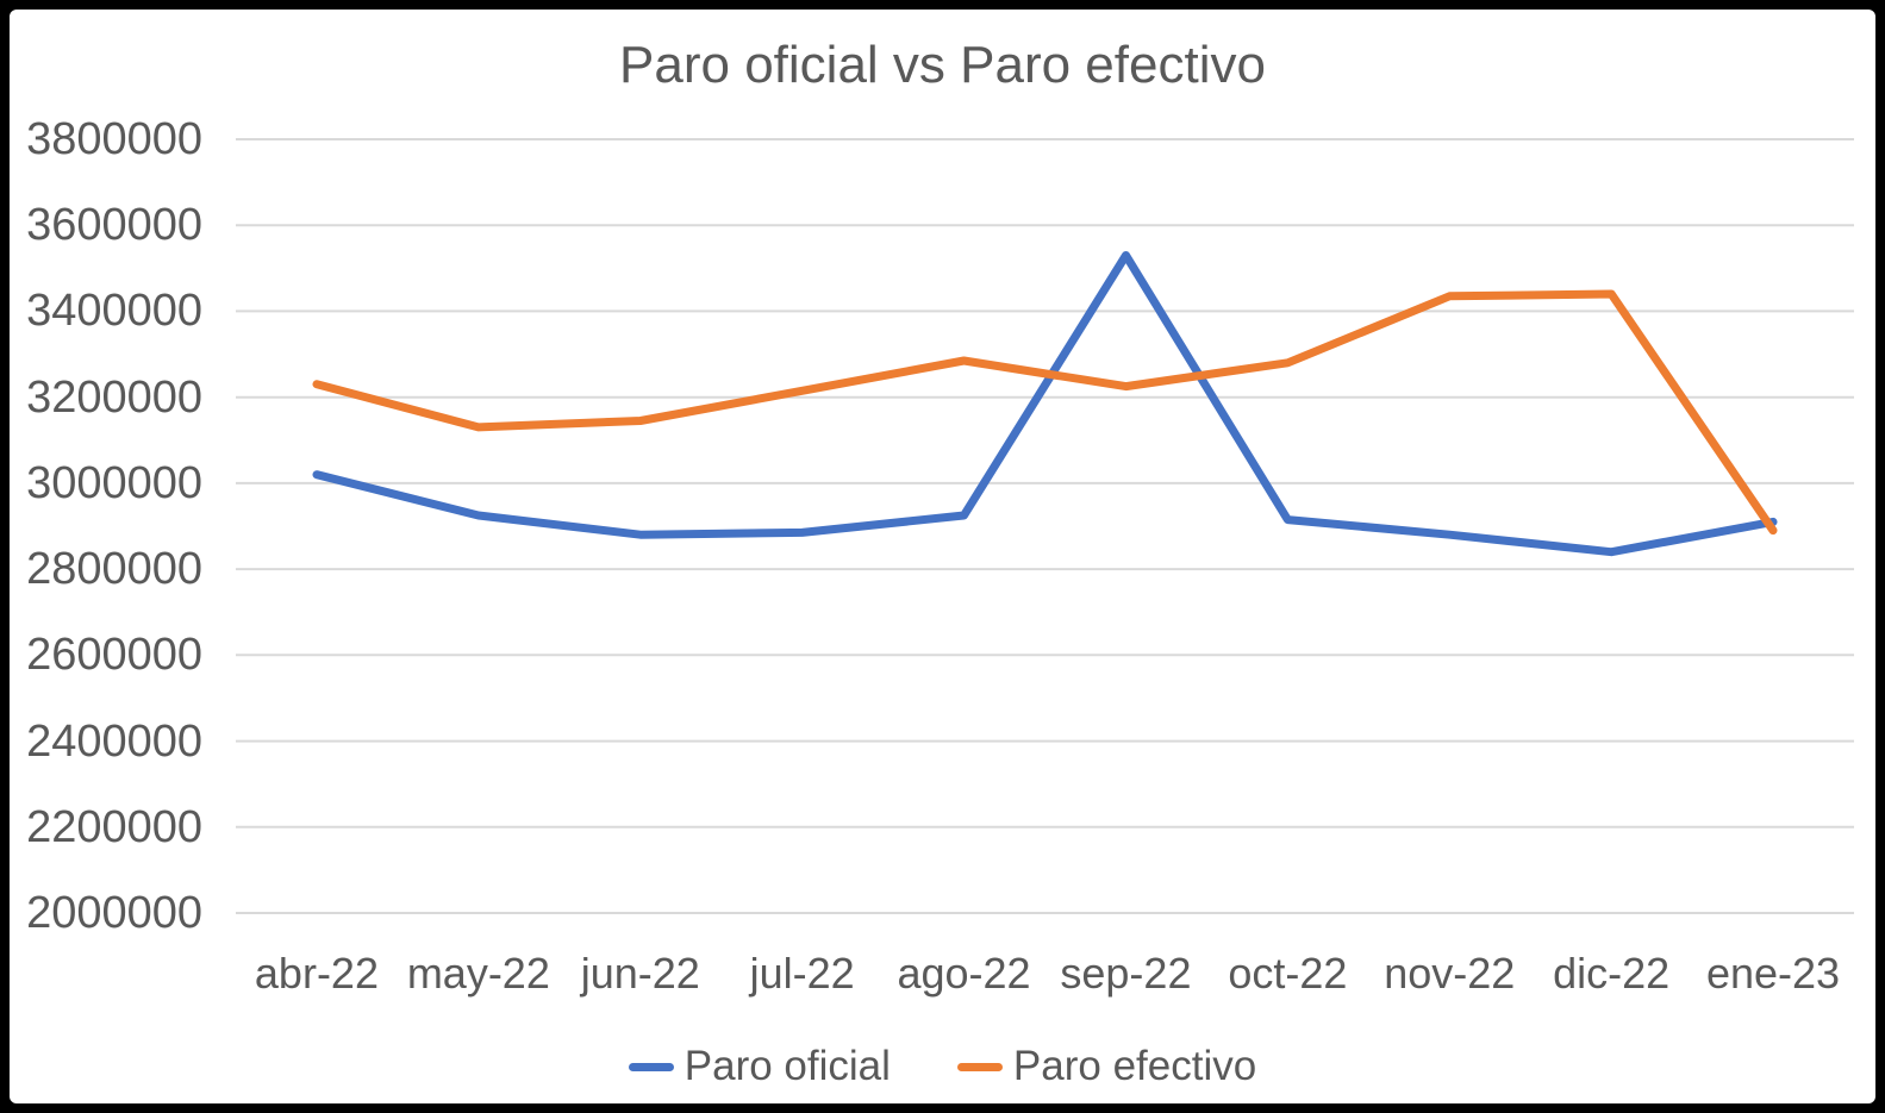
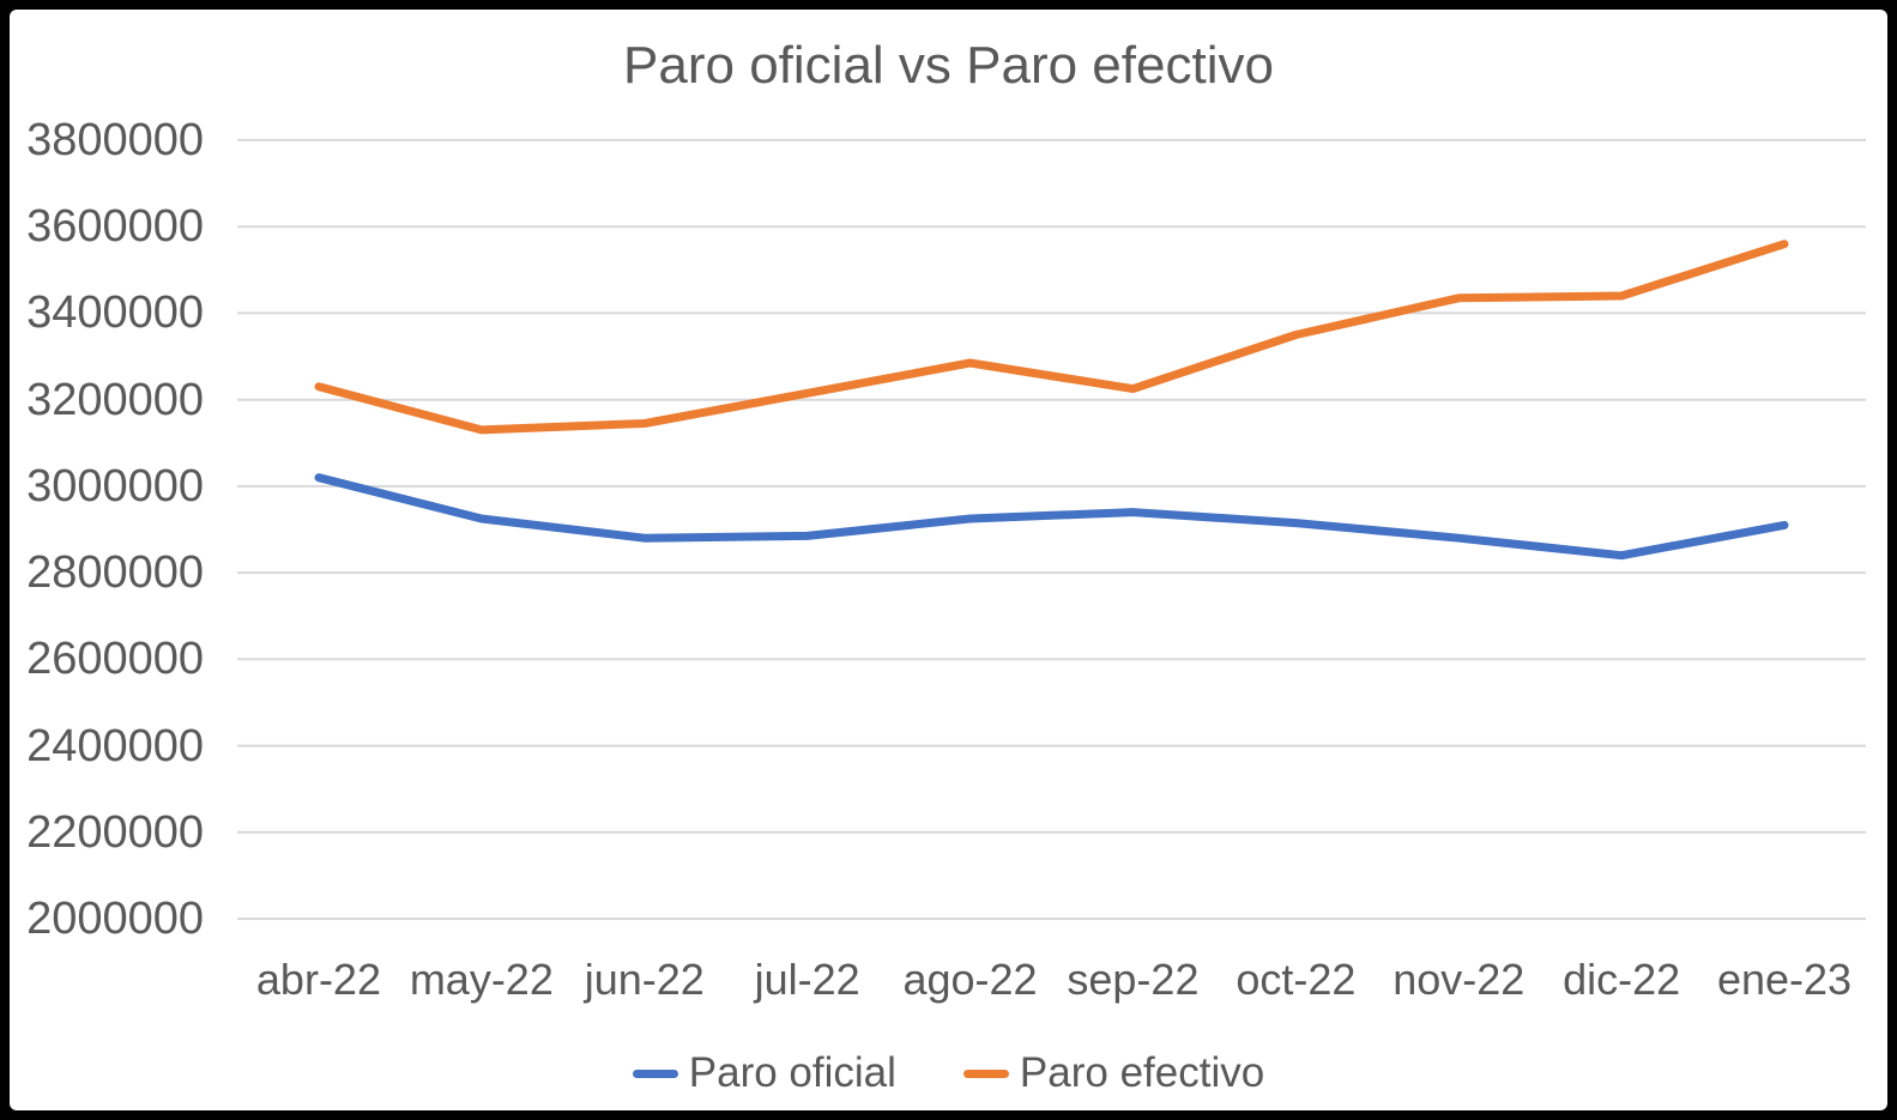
Paro oficial/sep-22: 3530000 -> 2940000
Paro efectivo/oct-22: 3280000 -> 3350000
Paro efectivo/ene-23: 2890000 -> 3560000
